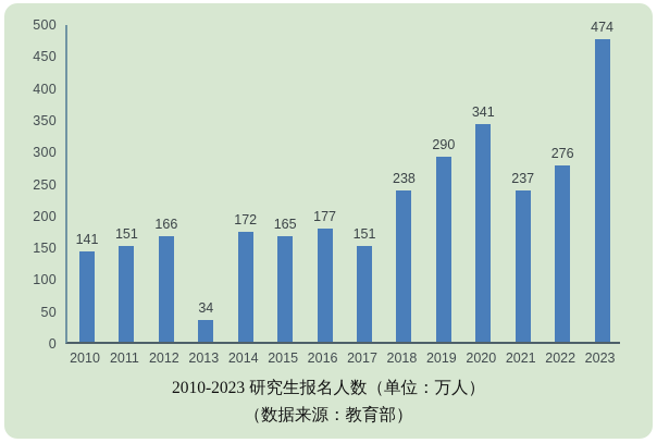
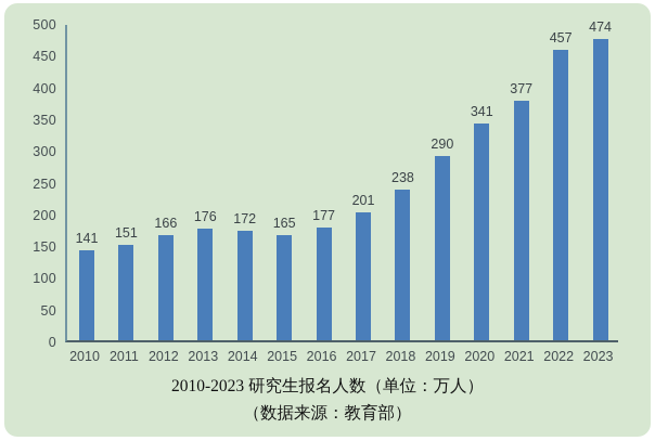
2013: 34 -> 176
2017: 151 -> 201
2021: 237 -> 377
2022: 276 -> 457
